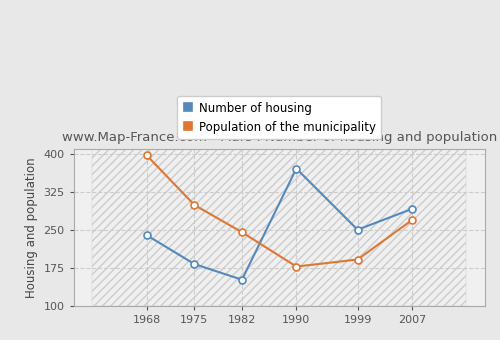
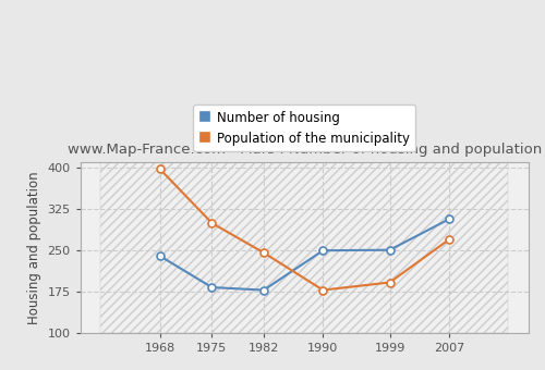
Number of housing/1982: 152 -> 178
Number of housing/1990: 372 -> 250
Number of housing/2007: 292 -> 307
